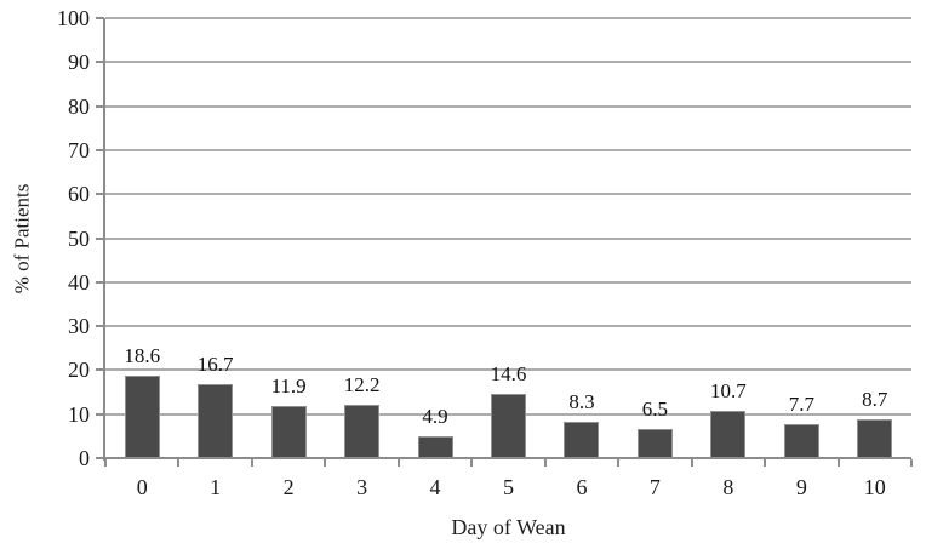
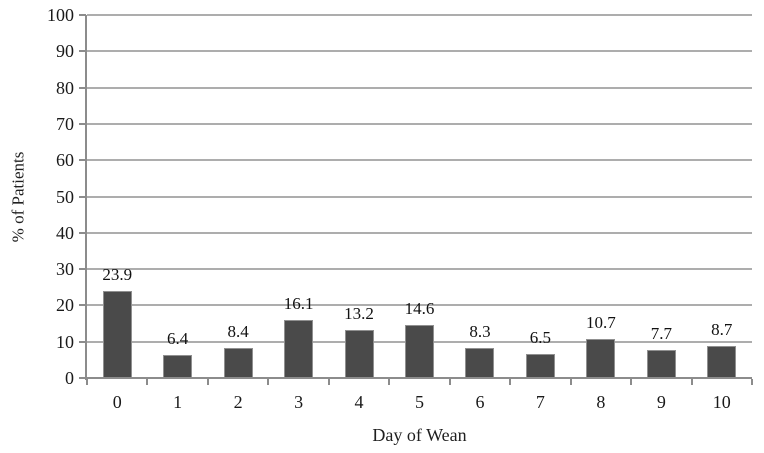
0: 18.6 -> 23.9
1: 16.7 -> 6.4
2: 11.9 -> 8.4
3: 12.2 -> 16.1
4: 4.9 -> 13.2
